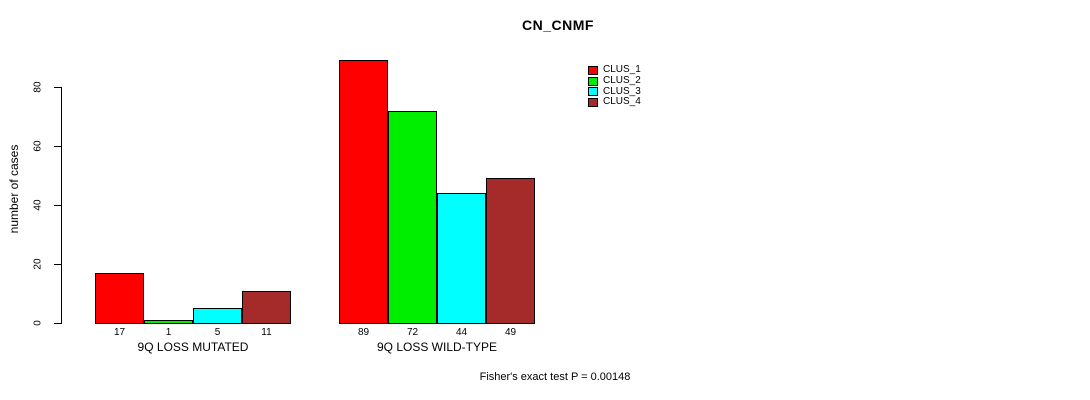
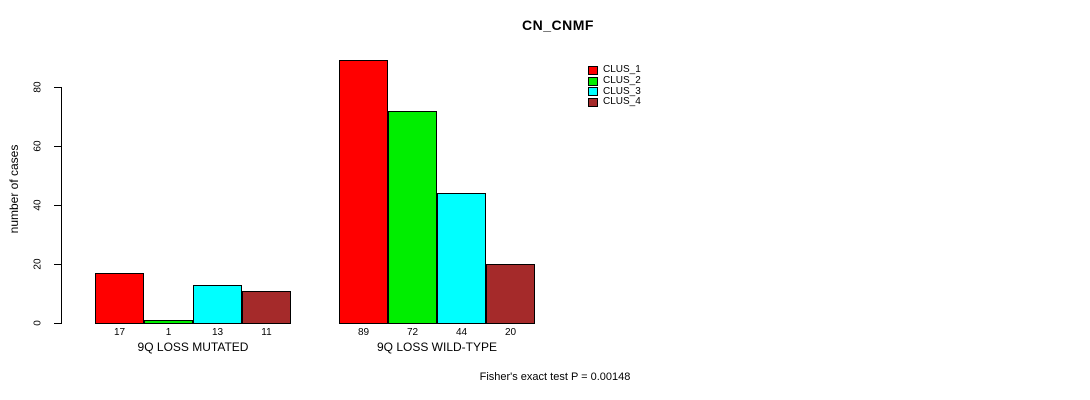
CLUS_3/9Q LOSS MUTATED: 5 -> 13
CLUS_4/9Q LOSS WILD-TYPE: 49 -> 20
